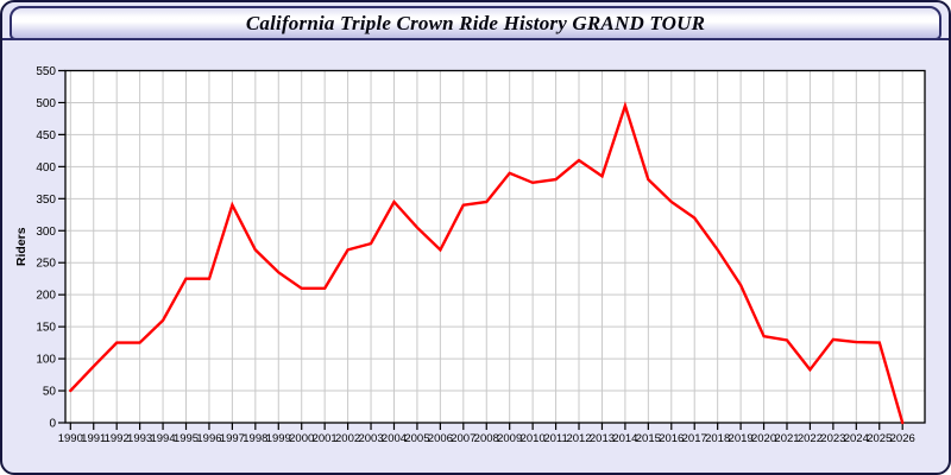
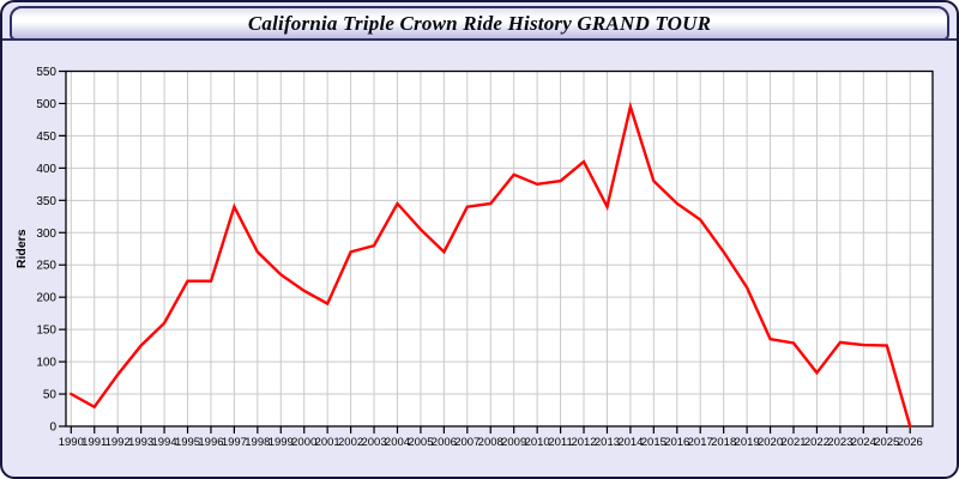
1991: 90 -> 30
1992: 120 -> 80
2001: 210 -> 190
2013: 380 -> 340
